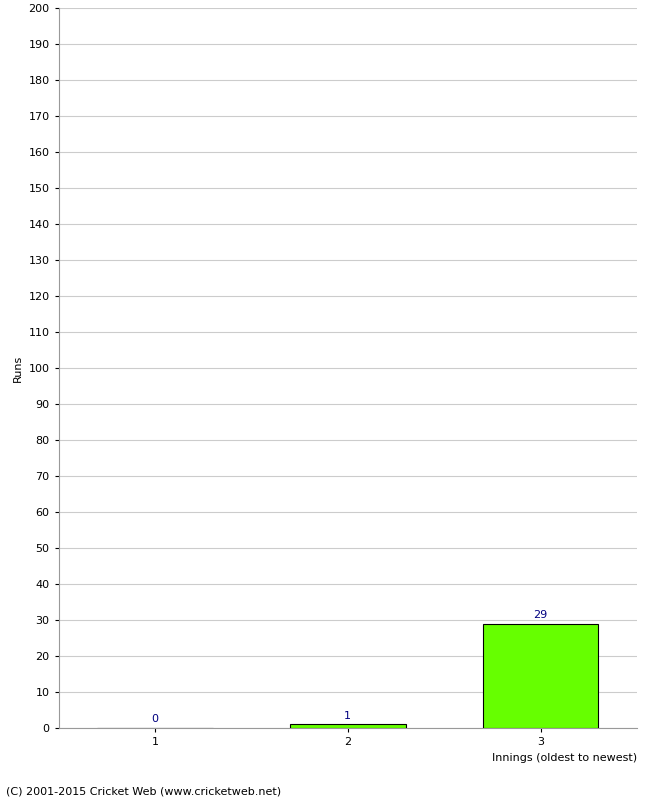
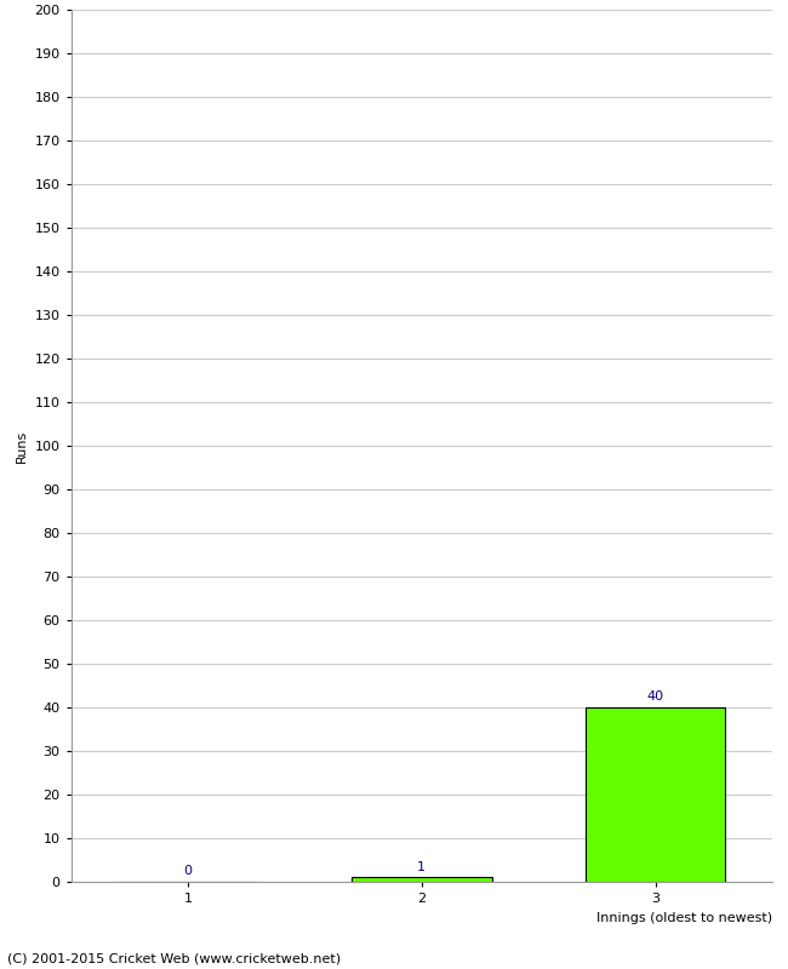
3: 29 -> 40
